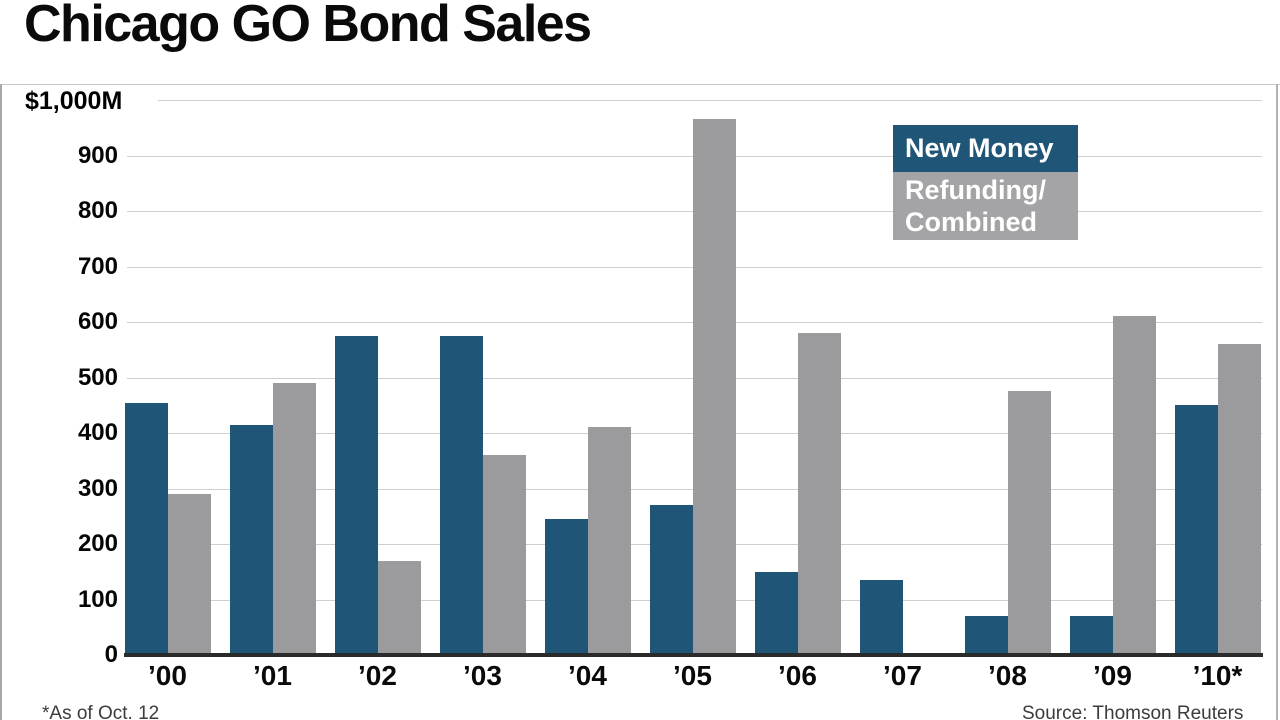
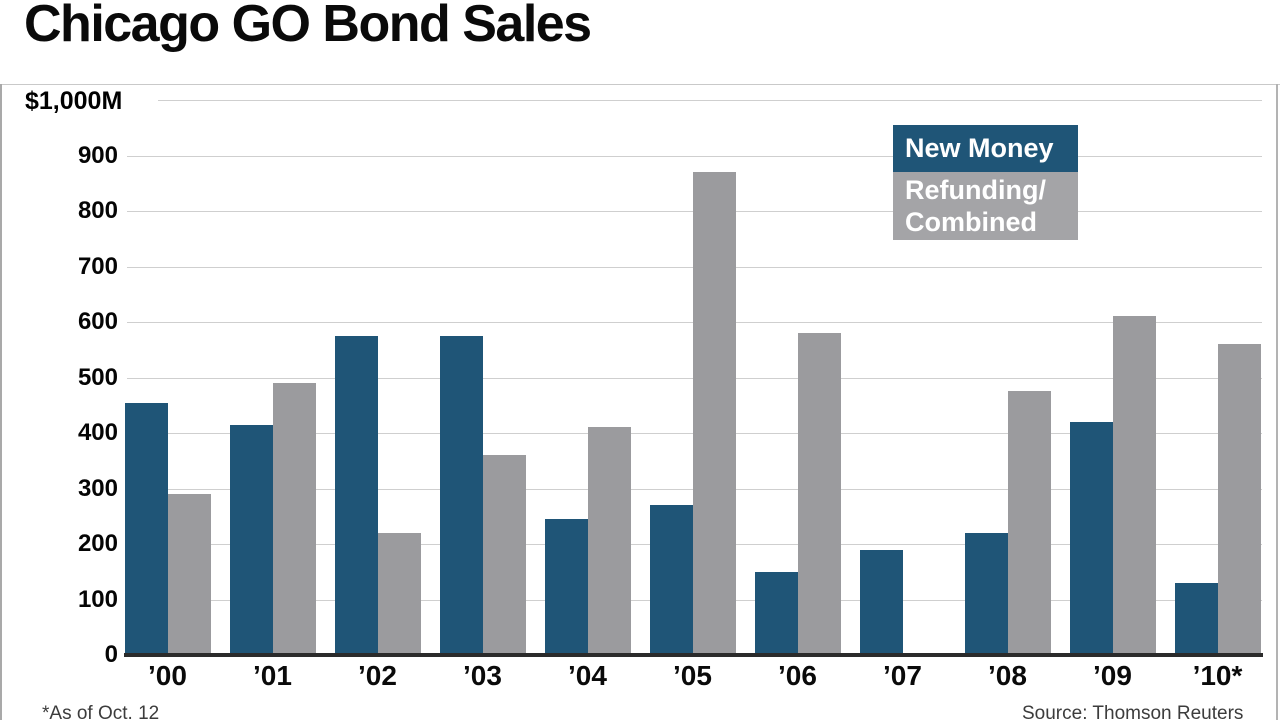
Refunding/Combined/’02: 170 -> 220
Refunding/Combined/’05: 960 -> 870
New Money/’07: 140 -> 190
New Money/’08: 70 -> 220
New Money/’09: 70 -> 420
New Money/’10*: 450 -> 130
